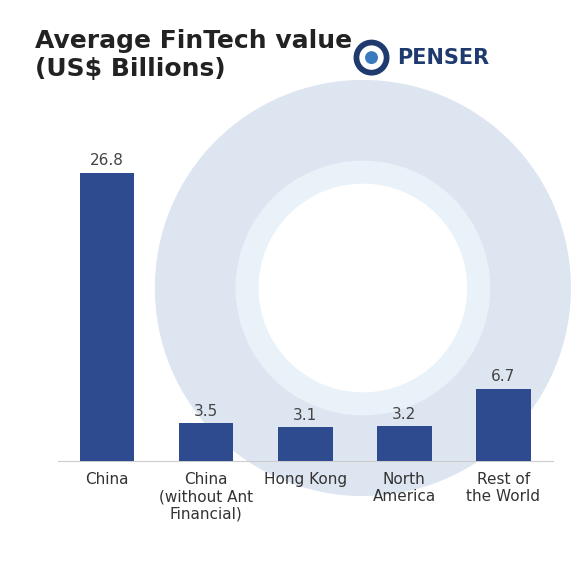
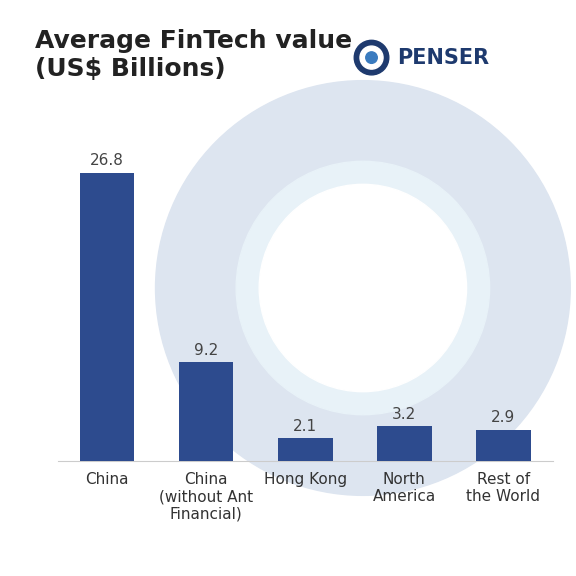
China (without Ant Financial): 3.5 -> 9.2
Hong Kong: 3.1 -> 2.1
Rest of the World: 6.7 -> 2.9
